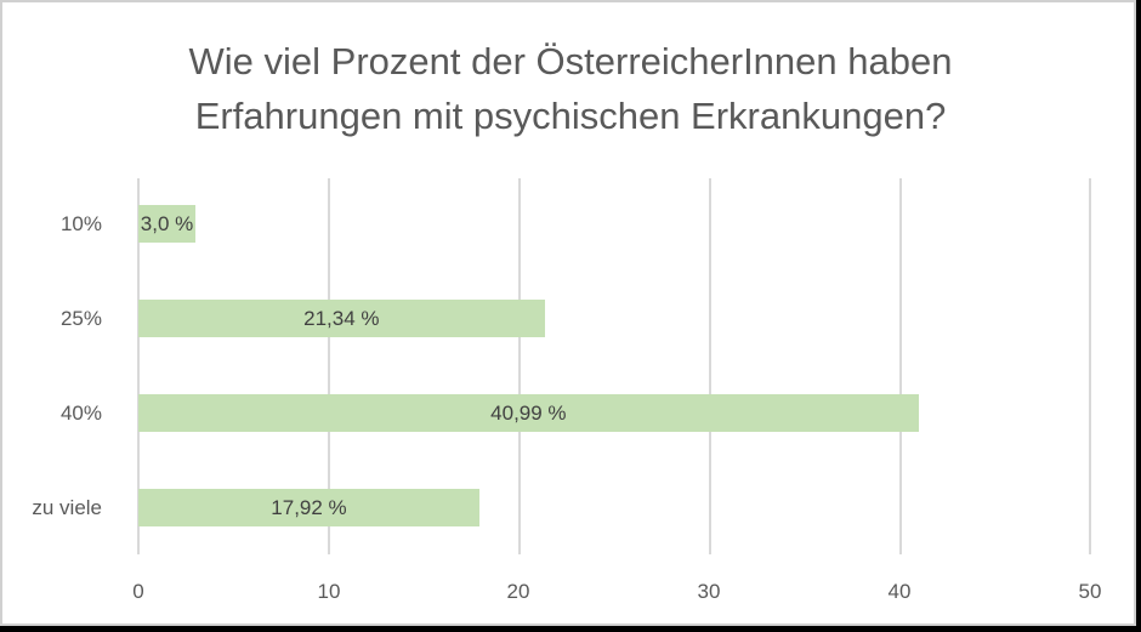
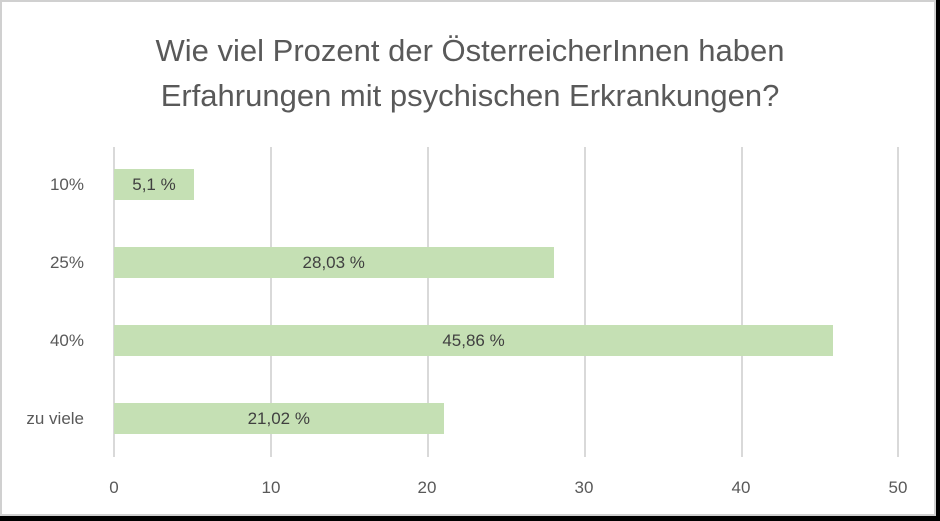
10%: 3,0 -> 5,1
25%: 21,34 -> 28,03
40%: 40,99 -> 45,86
zu viele: 17,92 -> 21,02
